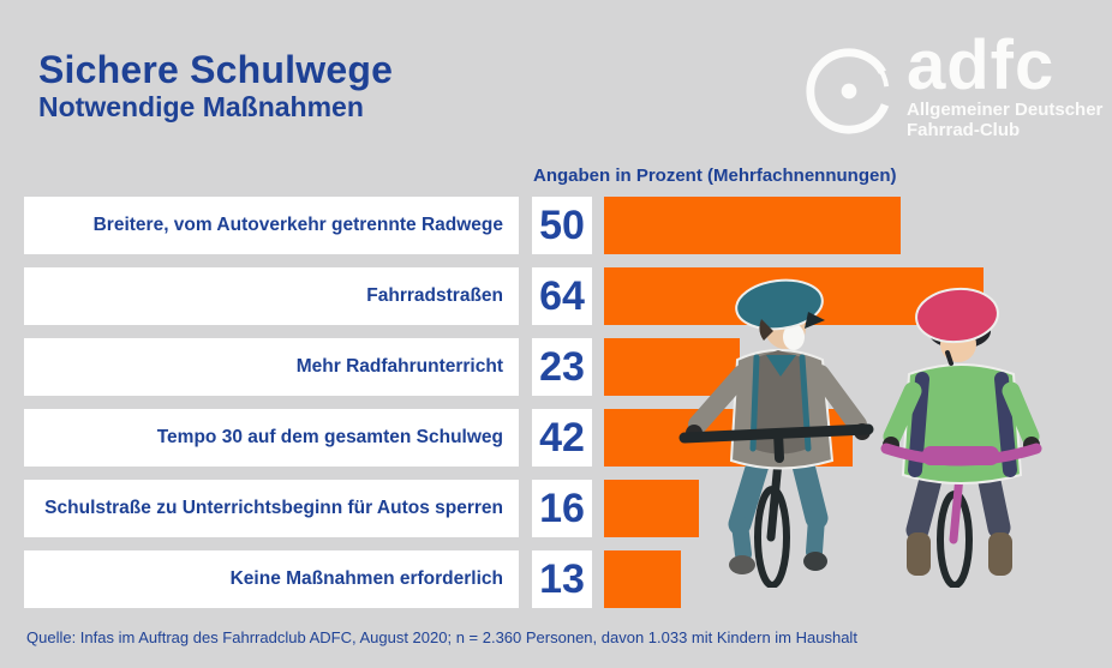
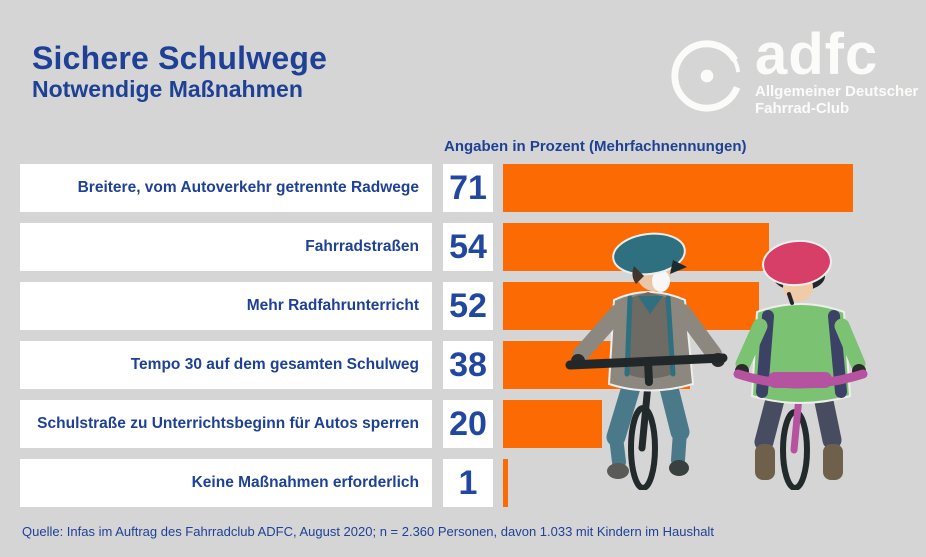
Breitere, vom Autoverkehr getrennte Radwege: 50 -> 71
Fahrradstraßen: 64 -> 54
Mehr Radfahrunterricht: 23 -> 52
Tempo 30 auf dem gesamten Schulweg: 42 -> 38
Schulstraße zu Unterrichtsbeginn für Autos sperren: 16 -> 20
Keine Maßnahmen erforderlich: 13 -> 1
